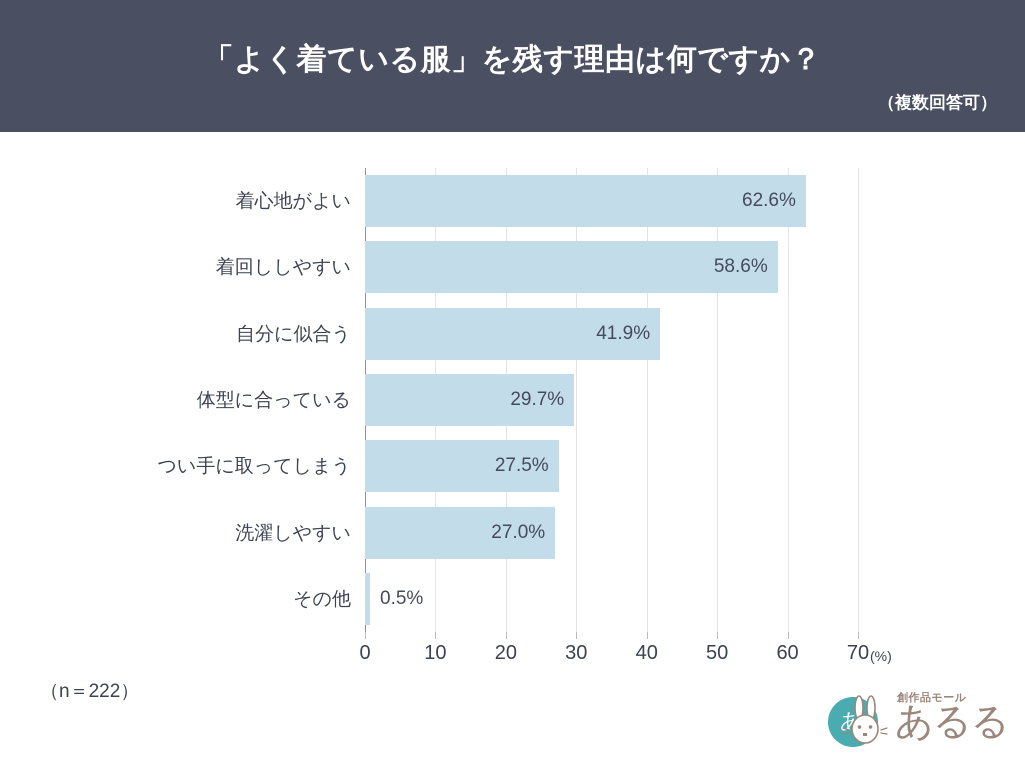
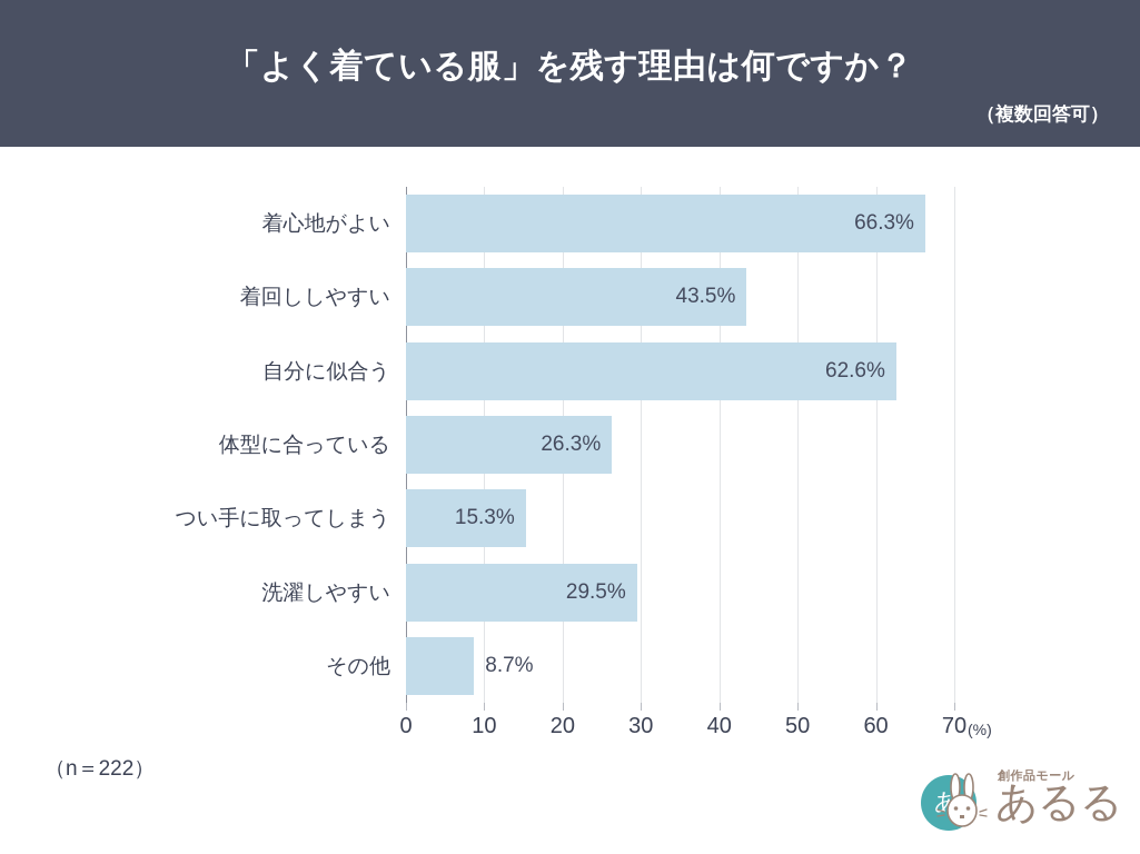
着心地がよい: 62.6% -> 66.3%
着回ししやすい: 58.6% -> 43.5%
自分に似合う: 41.9% -> 62.6%
体型に合っている: 29.7% -> 26.3%
つい手に取ってしまう: 27.5% -> 15.3%
洗濯しやすい: 27.0% -> 29.5%
その他: 0.5% -> 8.7%
